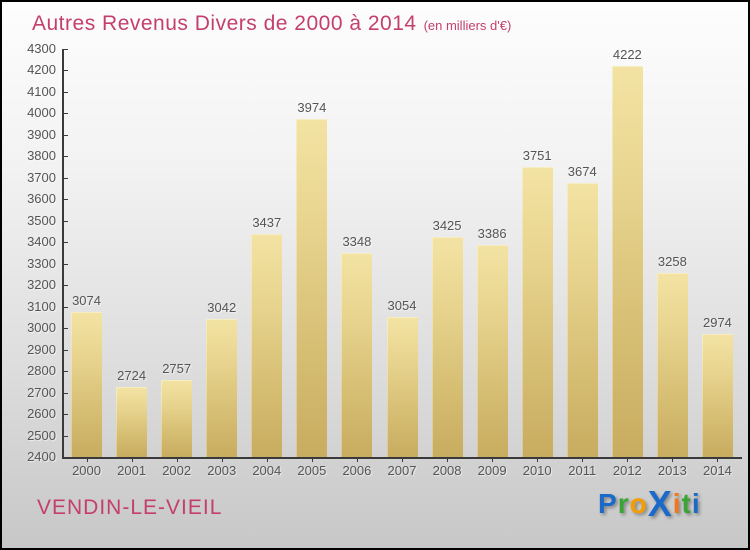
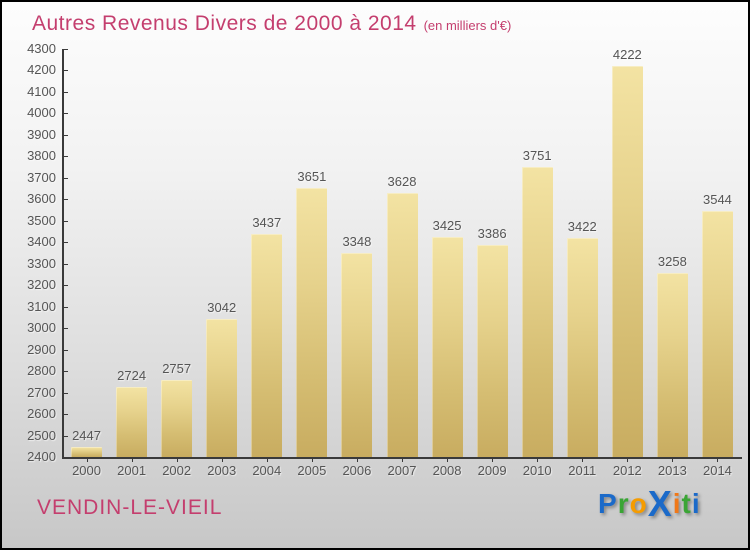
2000: 3074 -> 2447
2005: 3974 -> 3651
2007: 3054 -> 3628
2011: 3674 -> 3422
2014: 2974 -> 3544
